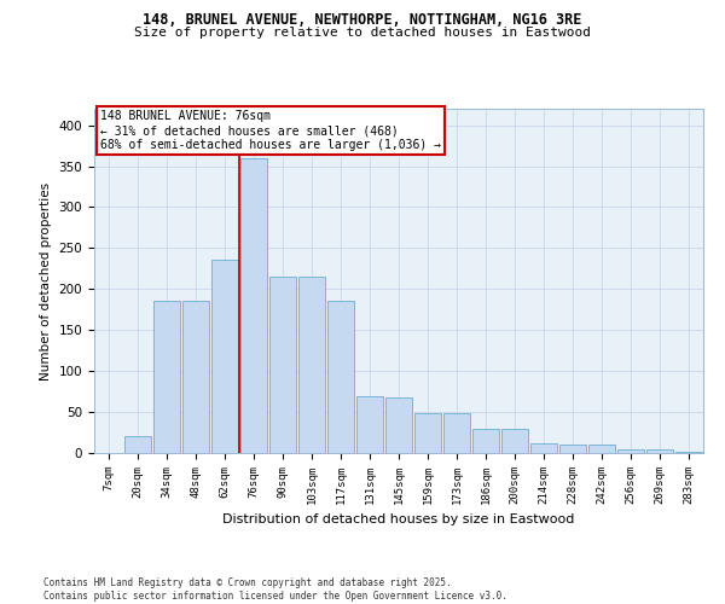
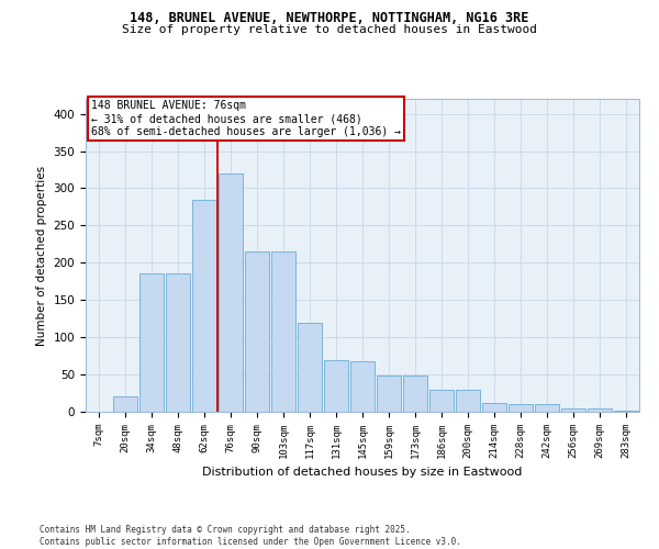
62sqm: 236 -> 285
76sqm: 360 -> 320
117sqm: 186 -> 120
